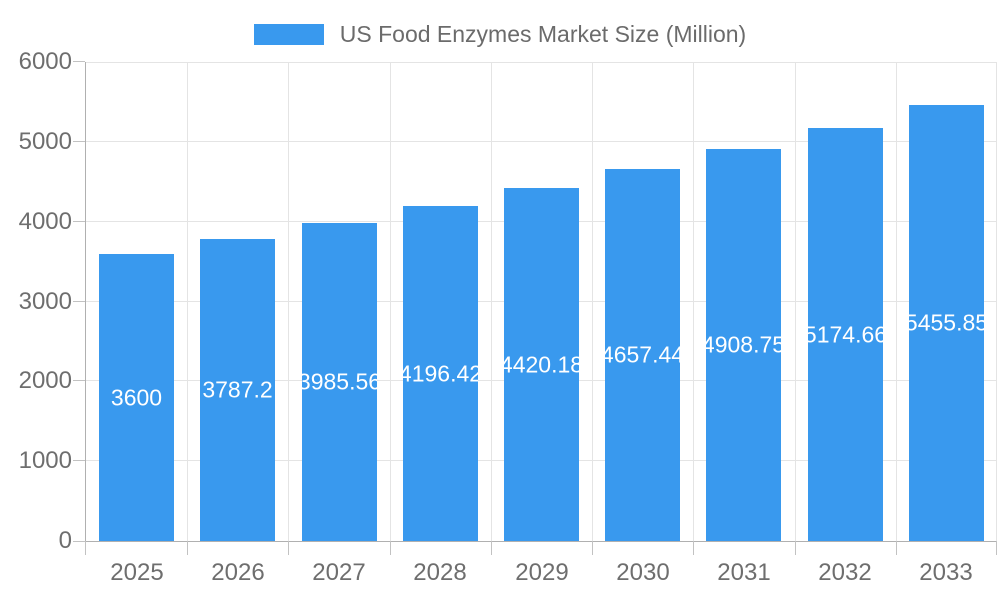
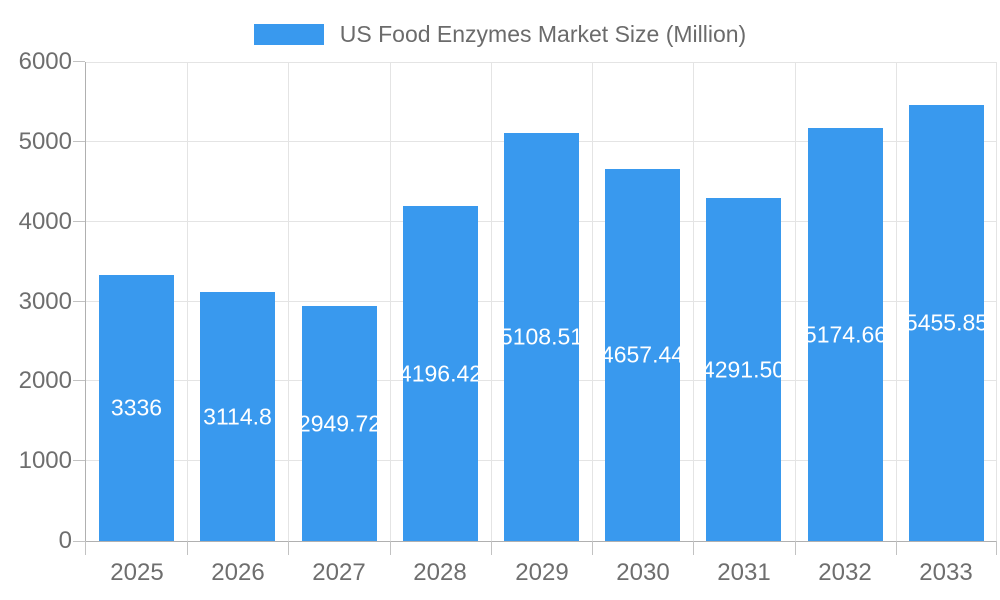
2025: 3600 -> 3336
2026: 3787.2 -> 3114.8
2027: 3985.56 -> 2949.72
2029: 4420.18 -> 5108.51
2031: 4908.75 -> 4291.50
